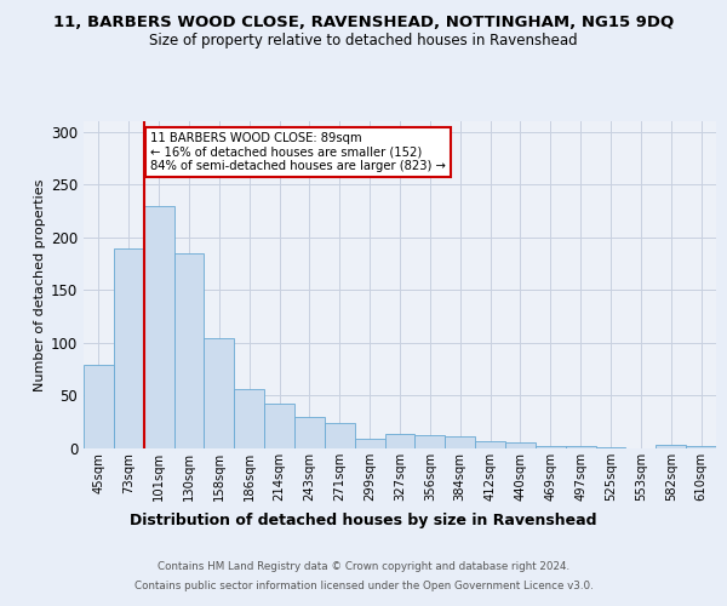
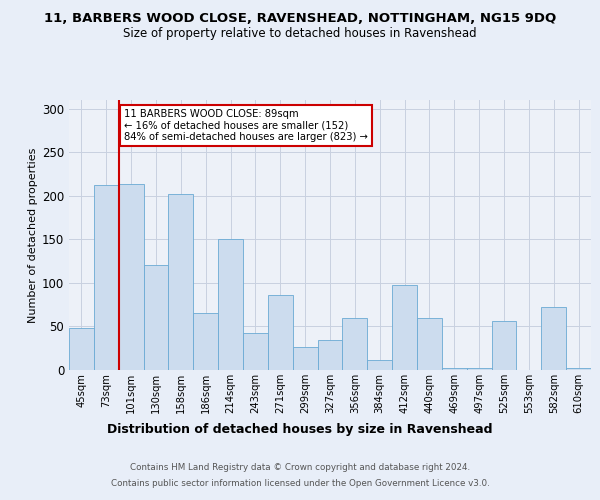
45sqm: 79 -> 48
73sqm: 190 -> 212
101sqm: 230 -> 214
130sqm: 185 -> 120
158sqm: 104 -> 202
186sqm: 56 -> 66
214sqm: 43 -> 150
243sqm: 30 -> 42
271sqm: 24 -> 86
299sqm: 9 -> 26
327sqm: 14 -> 34
356sqm: 13 -> 60
412sqm: 7 -> 98
440sqm: 6 -> 60
525sqm: 1 -> 56
582sqm: 3 -> 72
